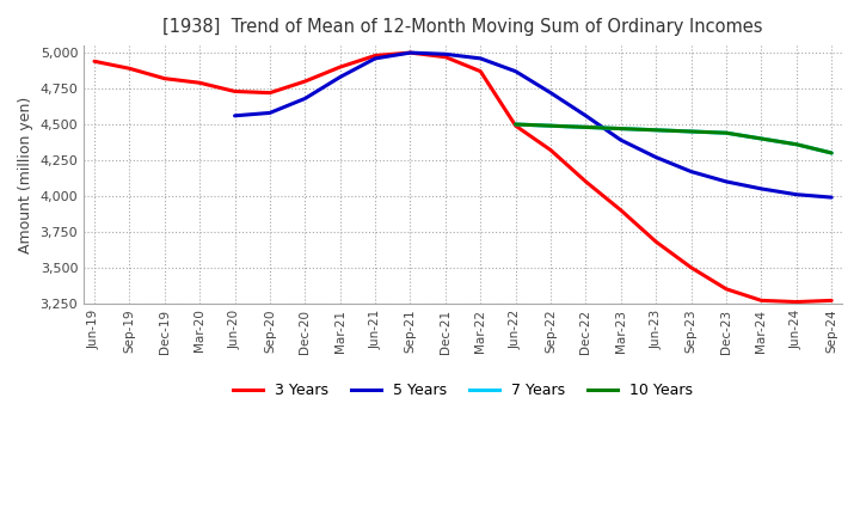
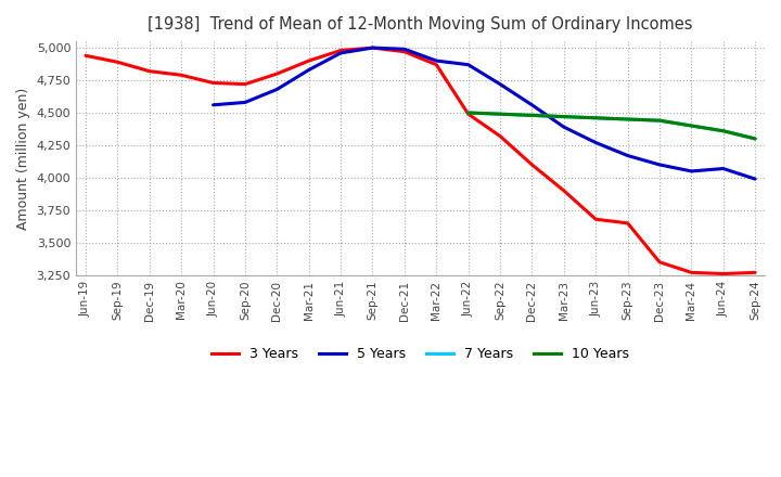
5 Years/Mar-22: 4,960 -> 4,900
3 Years/Sep-23: 3,500 -> 3,650
5 Years/Jun-24: 4,010 -> 4,070
